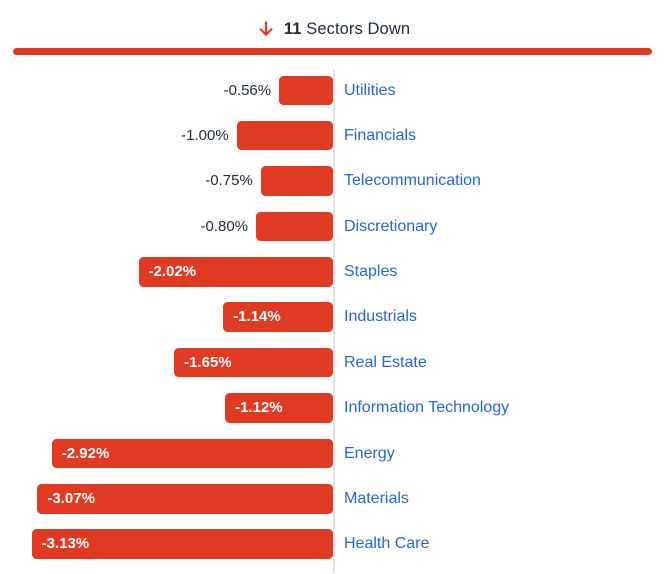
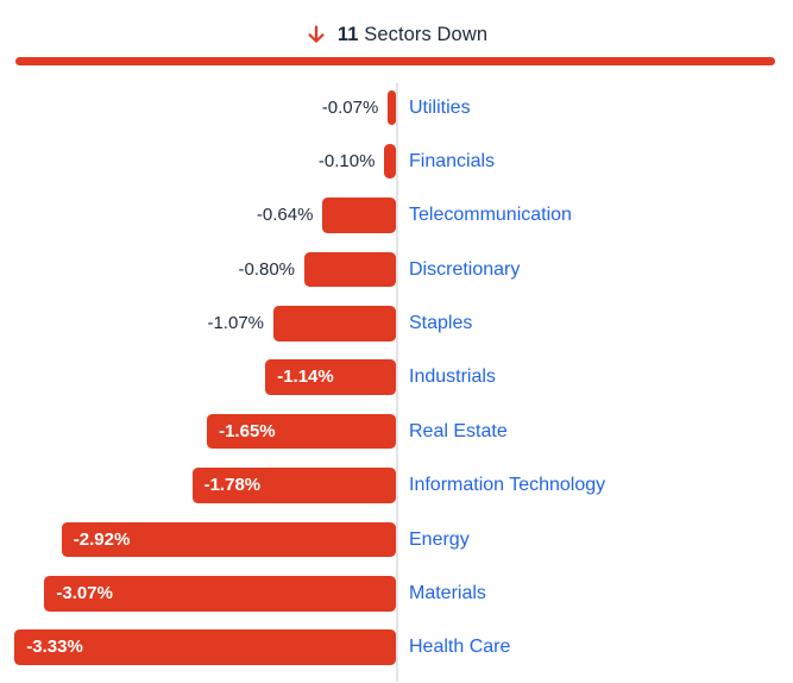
Utilities: -0.56% -> -0.07%
Financials: -1.00% -> -0.10%
Telecommunication: -0.75% -> -0.64%
Staples: -2.02% -> -1.07%
Information Technology: -1.12% -> -1.78%
Health Care: -3.13% -> -3.33%
